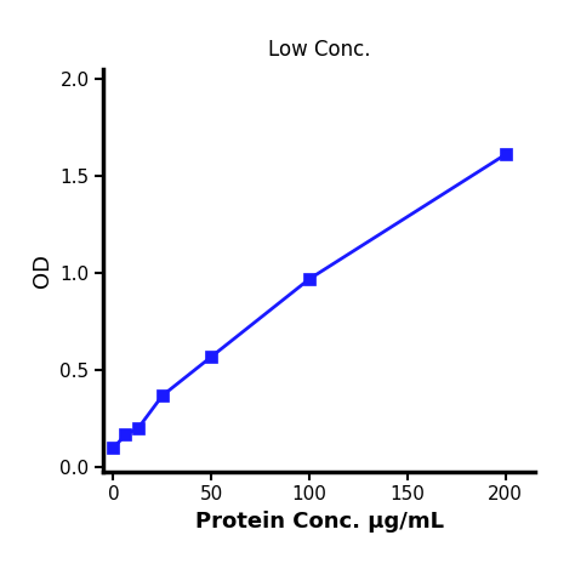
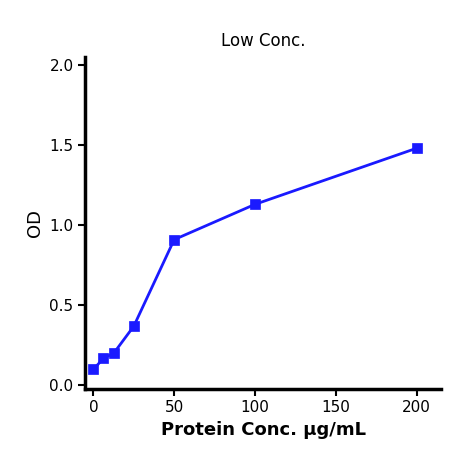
50: 0.57 -> 0.91
100: 0.97 -> 1.13
200: 1.61 -> 1.48
